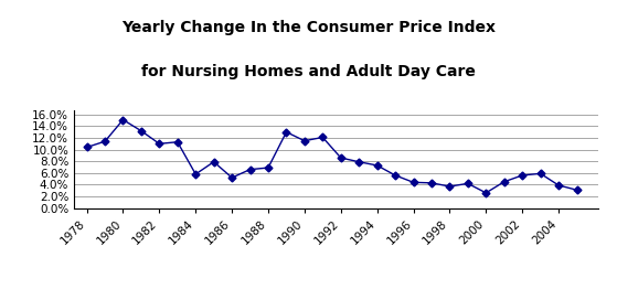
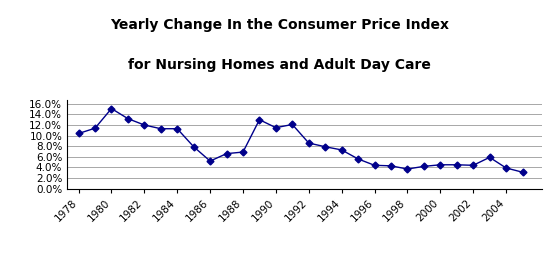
1982: 11.0% -> 12.0%
1984: 5.8% -> 11.3%
2000: 2.6% -> 4.5%
2002: 5.6% -> 4.4%
